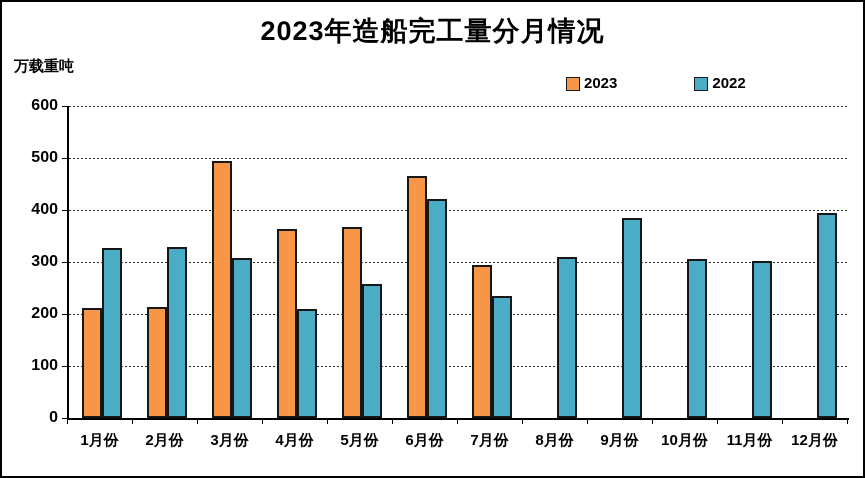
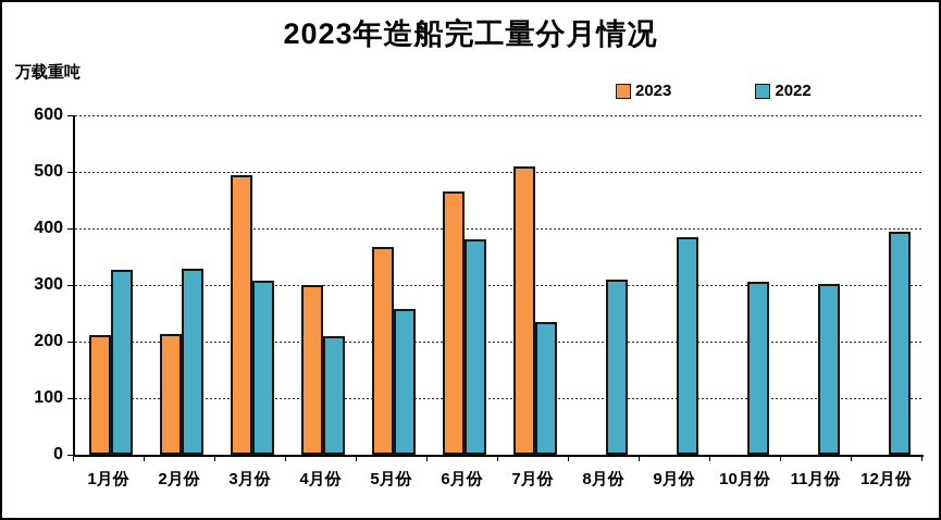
2023/4月份: 360 -> 300
2022/6月份: 420 -> 380
2023/7月份: 290 -> 510
